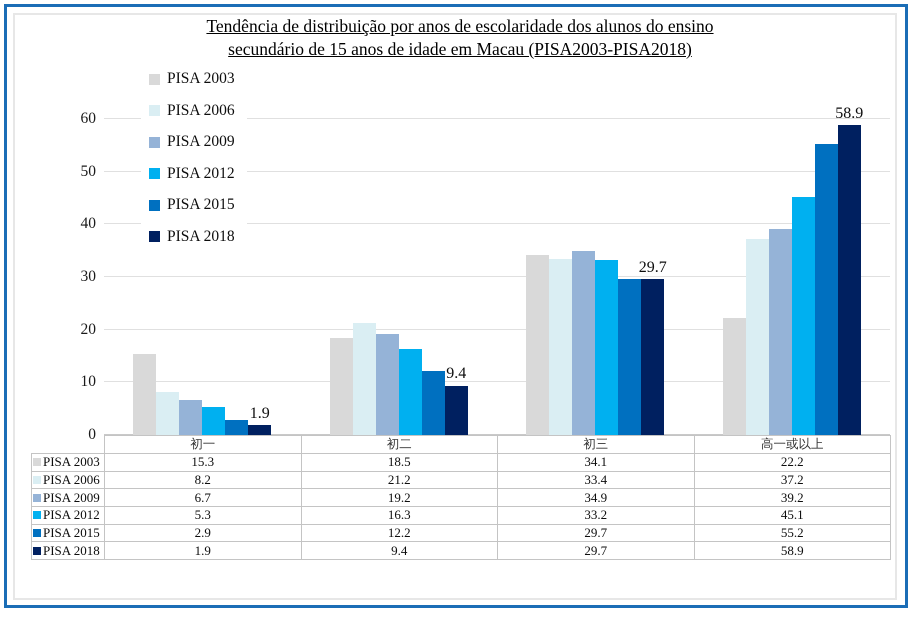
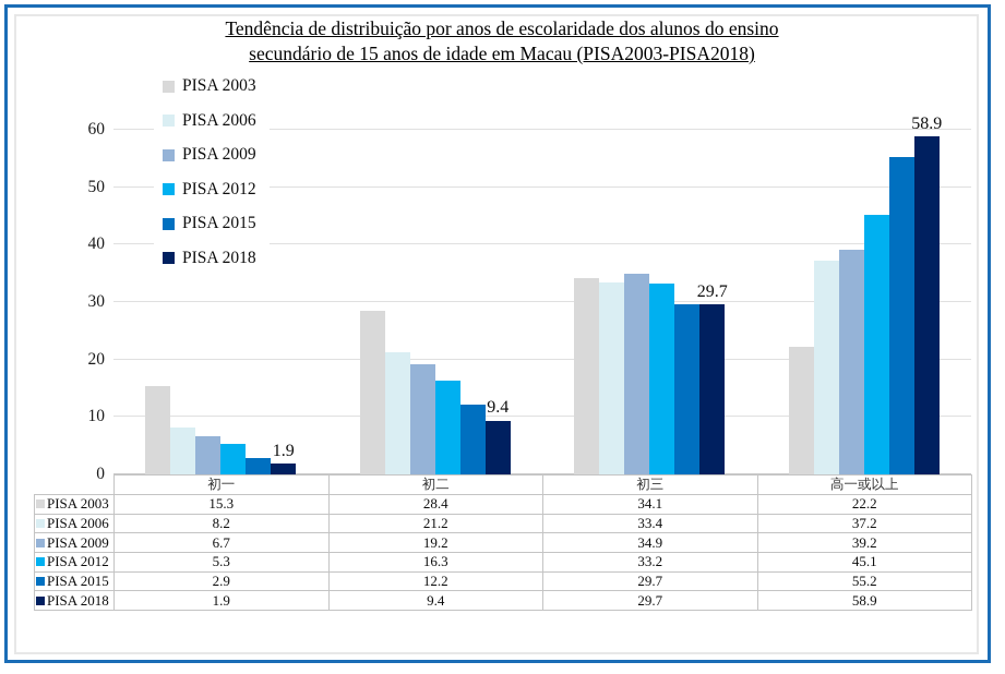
PISA 2003/初二: 18.5 -> 28.4
